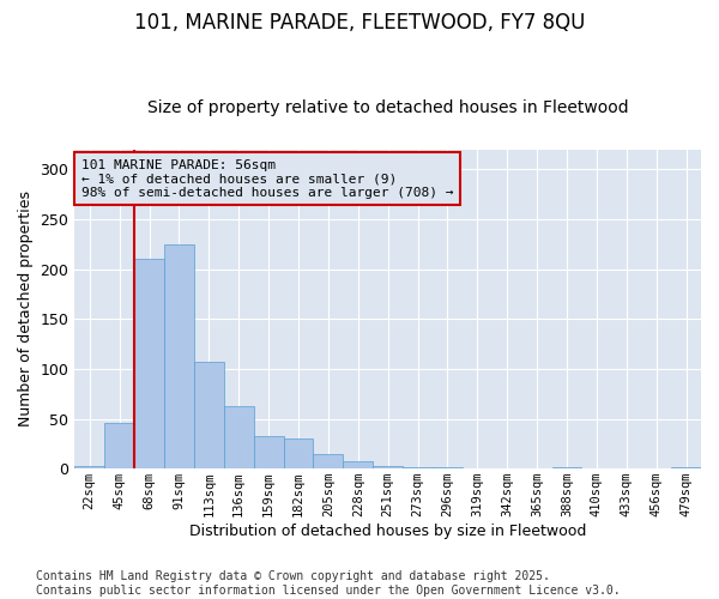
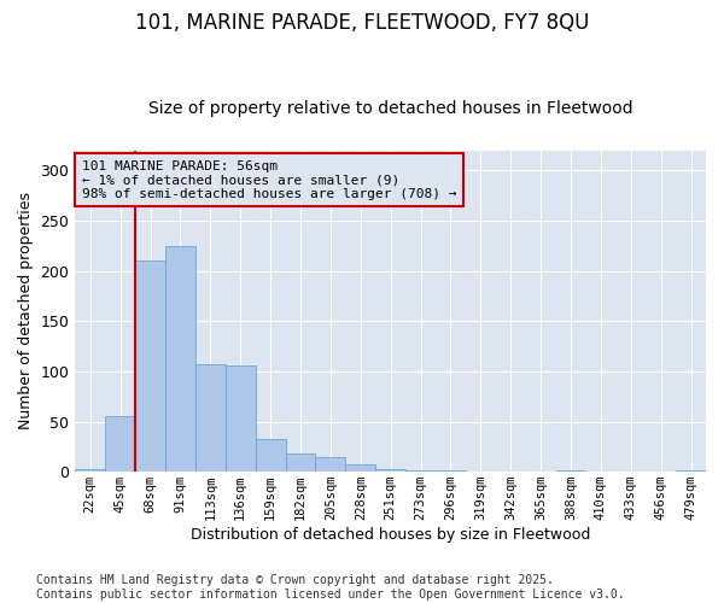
45sqm: 46 -> 56
136sqm: 63 -> 106
182sqm: 30 -> 18
